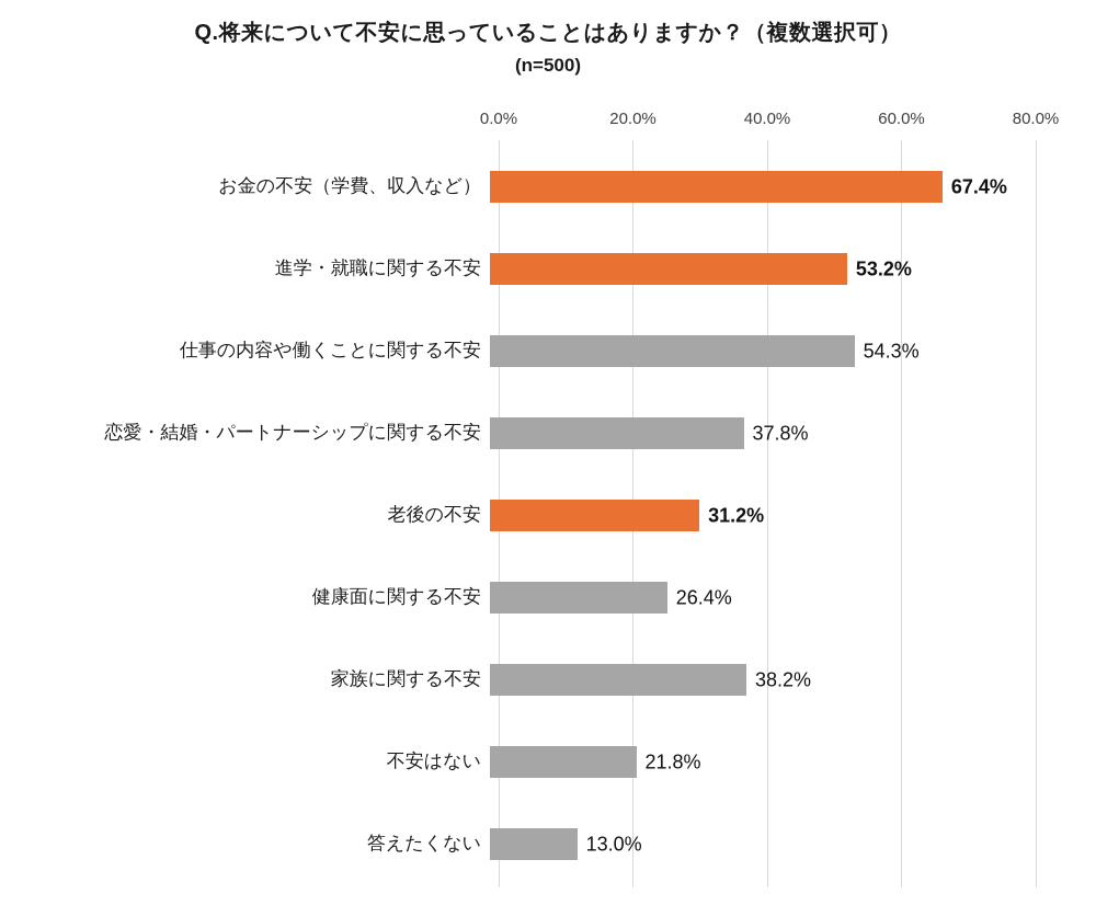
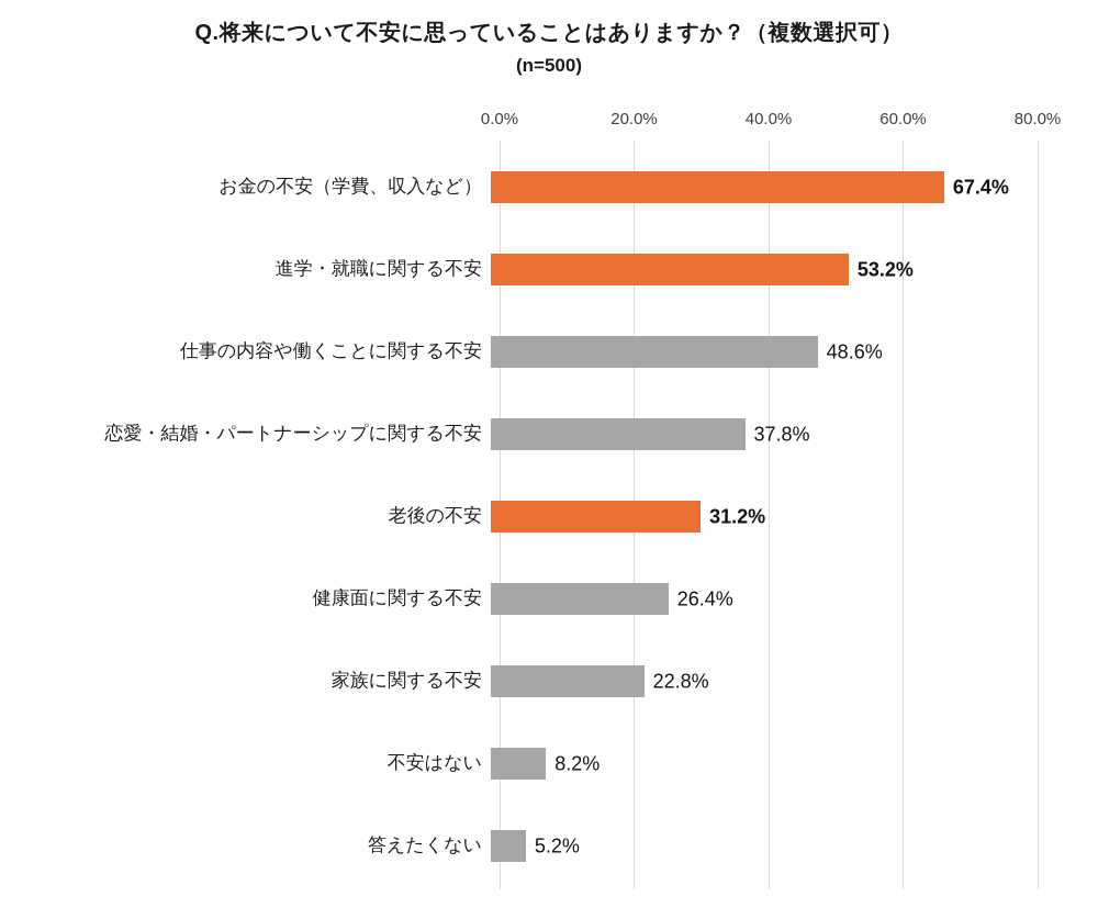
仕事の内容や働くことに関する不安: 54.3% -> 48.6%
家族に関する不安: 38.2% -> 22.8%
不安はない: 21.8% -> 8.2%
答えたくない: 13.0% -> 5.2%
